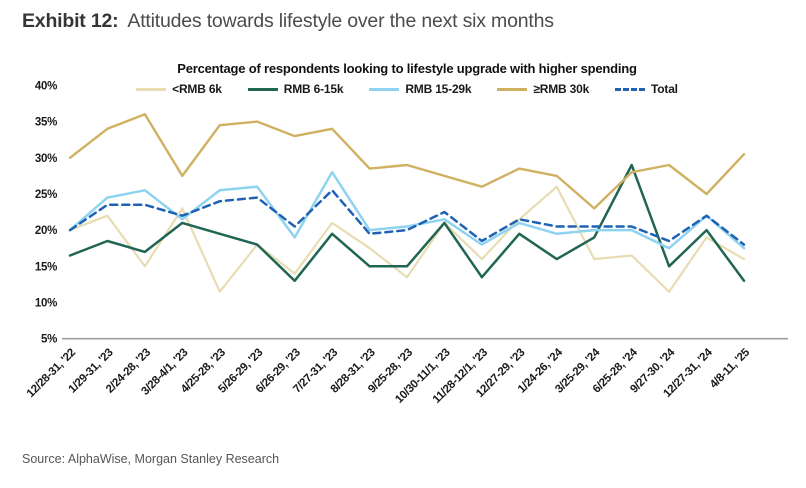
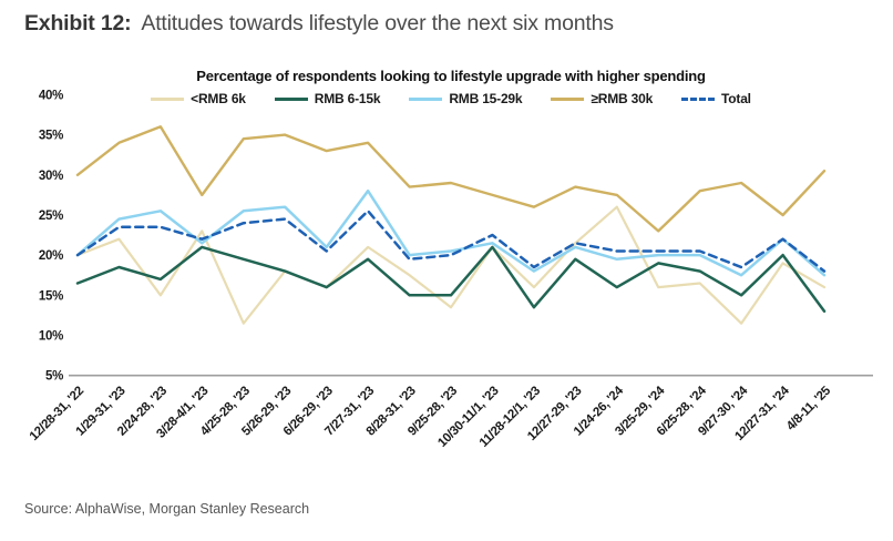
<RMB 6k/6/26-29, '23: 14% -> 16%
RMB 6-15k/6/26-29, '23: 13% -> 16%
RMB 15-29k/6/26-29, '23: 19% -> 21%
RMB 6-15k/6/25-28, '24: 29% -> 18%
